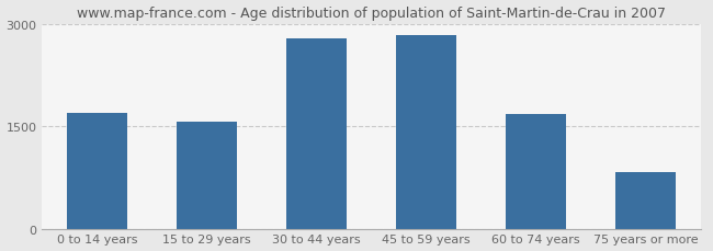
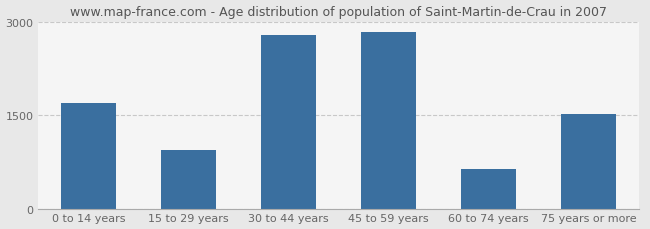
15 to 29 years: 1560 -> 940
60 to 74 years: 1670 -> 640
75 years or more: 830 -> 1520
